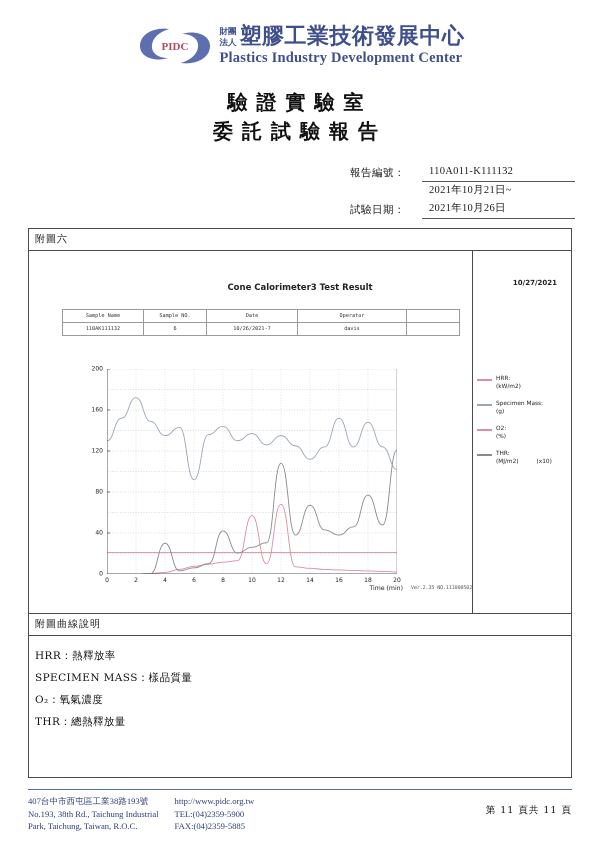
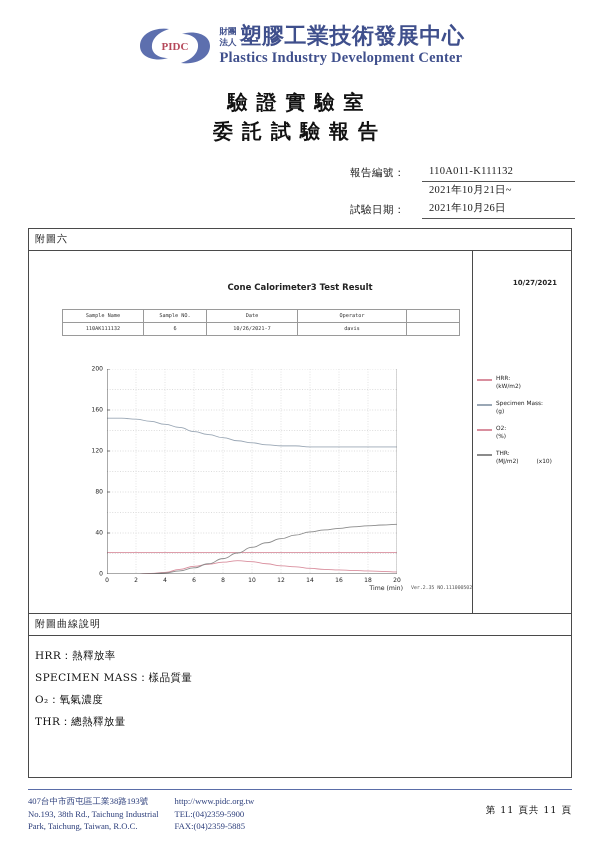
Specimen Mass: (g)/0: 130 -> 152
Specimen Mass: (g)/2: 172 -> 151
Specimen Mass: (g)/4: 135 -> 146
THR: (MJ/m2) (x10)/4: 30 -> 1
Specimen Mass: (g)/6: 92 -> 139
Specimen Mass: (g)/8: 144 -> 133
THR: (MJ/m2) (x10)/8: 42 -> 15
HRR: (kW/m2)/10: 57 -> 12
Specimen Mass: (g)/10: 137 -> 128
HRR: (kW/m2)/12: 68 -> 8
Specimen Mass: (g)/12: 135 -> 125
THR: (MJ/m2) (x10)/12: 108 -> 34
Specimen Mass: (g)/14: 112 -> 124
THR: (MJ/m2) (x10)/14: 67 -> 41
Specimen Mass: (g)/16: 152 -> 124
THR: (MJ/m2) (x10)/16: 38 -> 44
Specimen Mass: (g)/18: 148 -> 124
THR: (MJ/m2) (x10)/18: 77 -> 47
Specimen Mass: (g)/20: 102 -> 124
THR: (MJ/m2) (x10)/20: 121 -> 48
